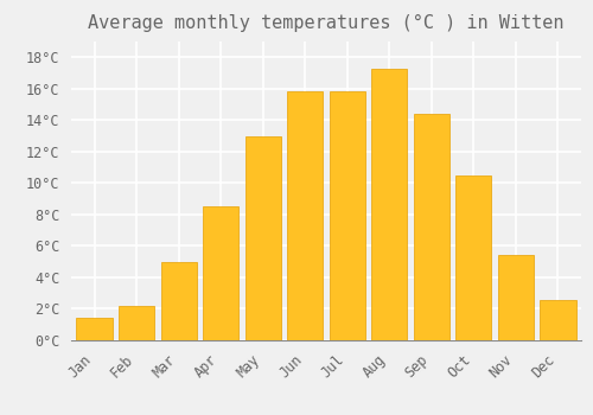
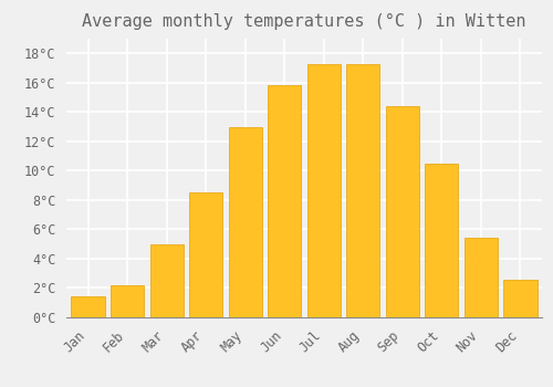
Jul: 15.8°C -> 17.3°C
